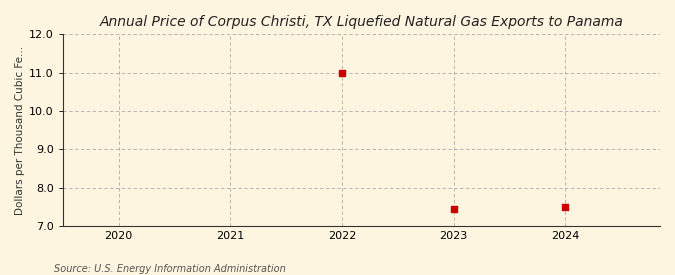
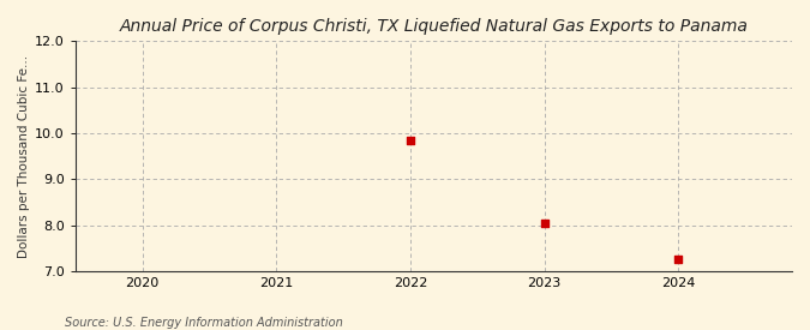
2022: 11.00 -> 9.85
2023: 7.45 -> 8.05
2024: 7.50 -> 7.25
